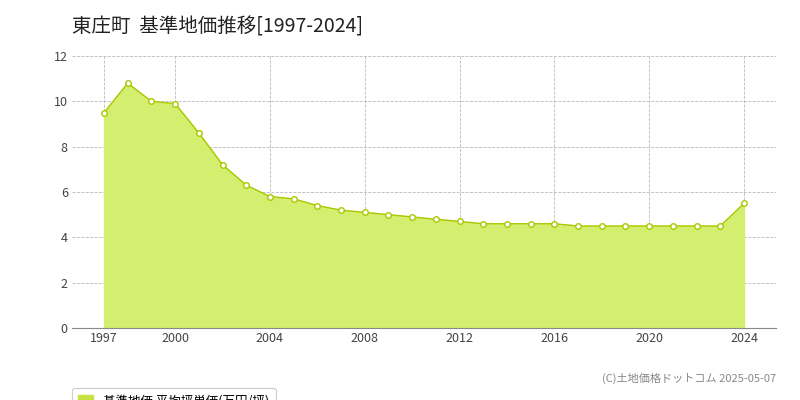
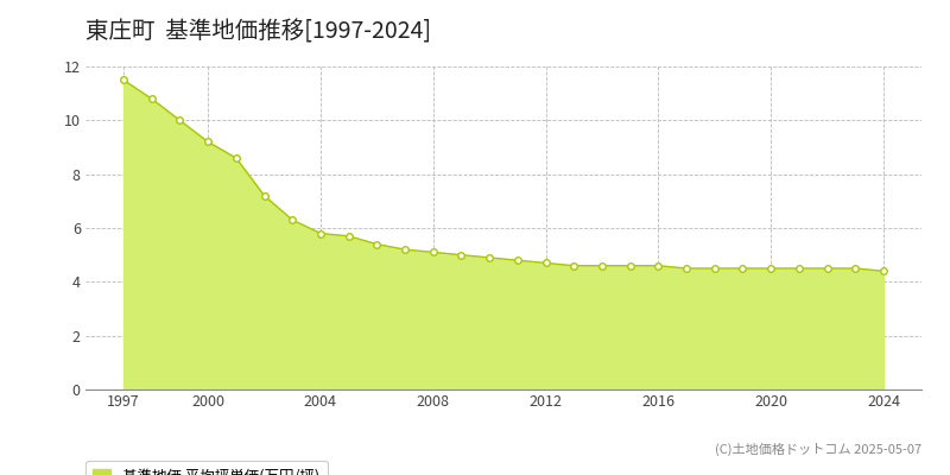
1997: 9.5 -> 11.5
2000: 9.9 -> 9.2
2024: 5.5 -> 4.4
